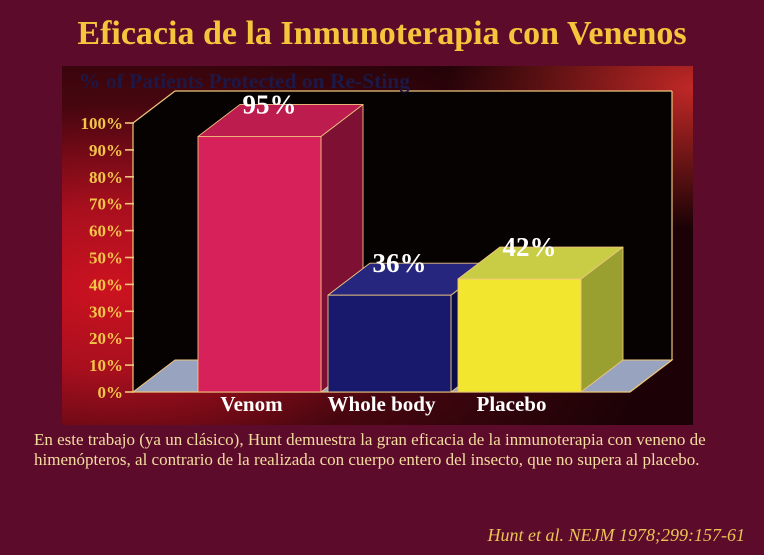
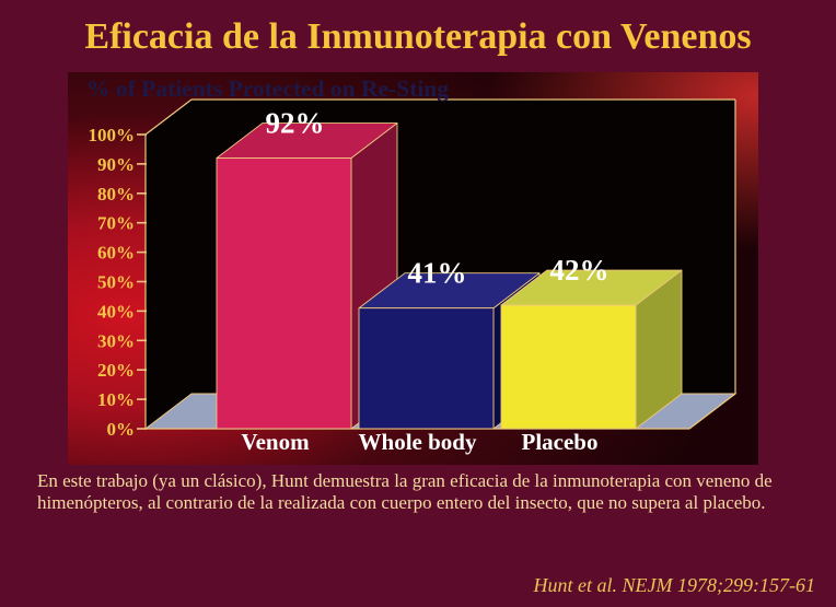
Venom: 95% -> 92%
Whole body: 36% -> 41%
